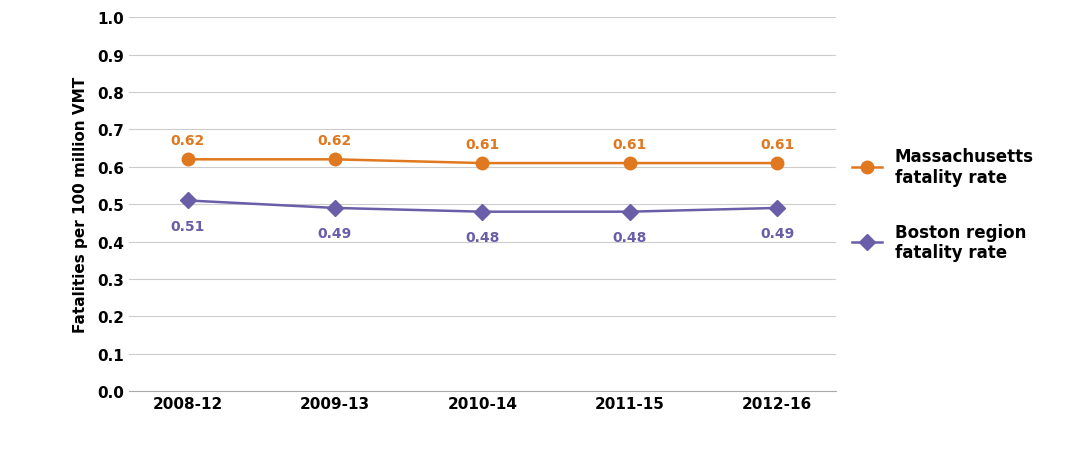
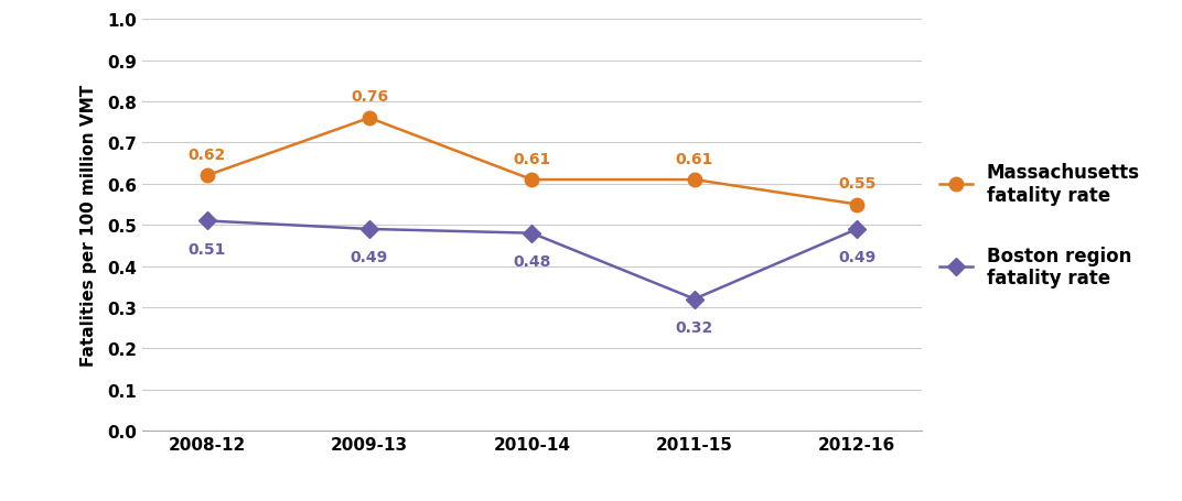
Massachusetts fatality rate/2009-13: 0.62 -> 0.76
Boston region fatality rate/2011-15: 0.48 -> 0.32
Massachusetts fatality rate/2012-16: 0.61 -> 0.55
